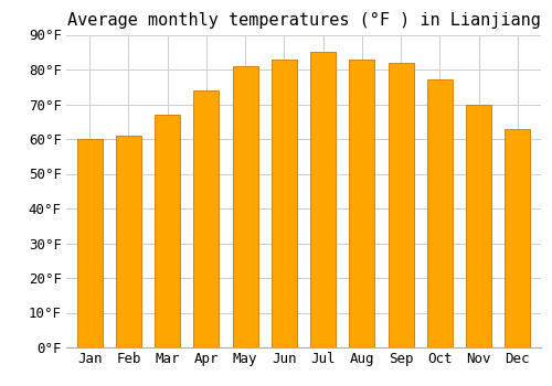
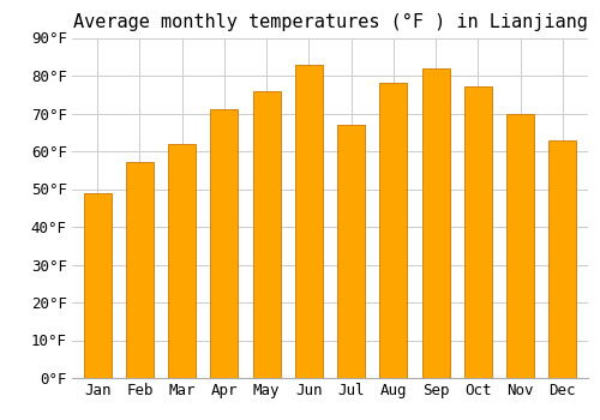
Jan: 60°F -> 49°F
Feb: 61°F -> 57°F
Mar: 67°F -> 62°F
Apr: 74°F -> 71°F
May: 81°F -> 76°F
Jul: 85°F -> 67°F
Aug: 83°F -> 78°F
